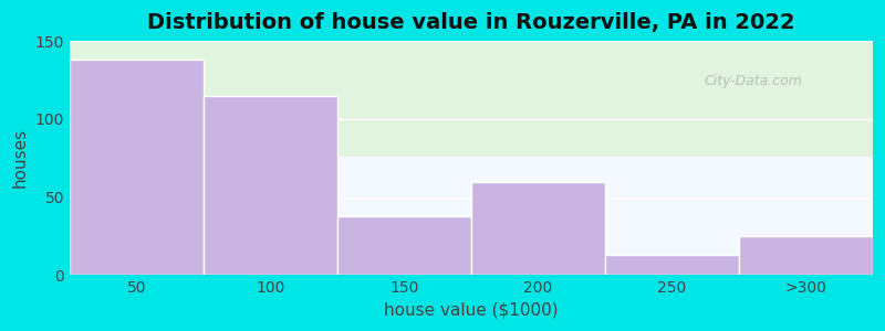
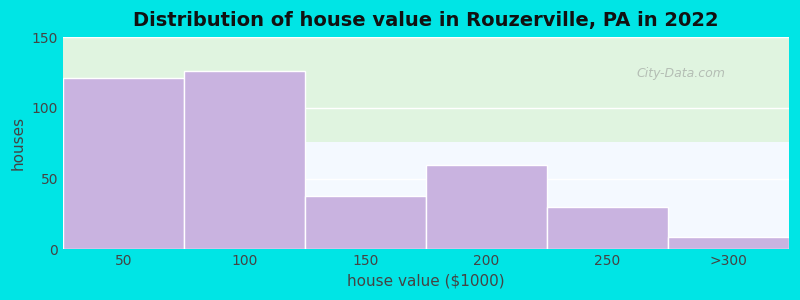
50: 138 -> 121
100: 115 -> 126
250: 13 -> 30
>300: 25 -> 9
